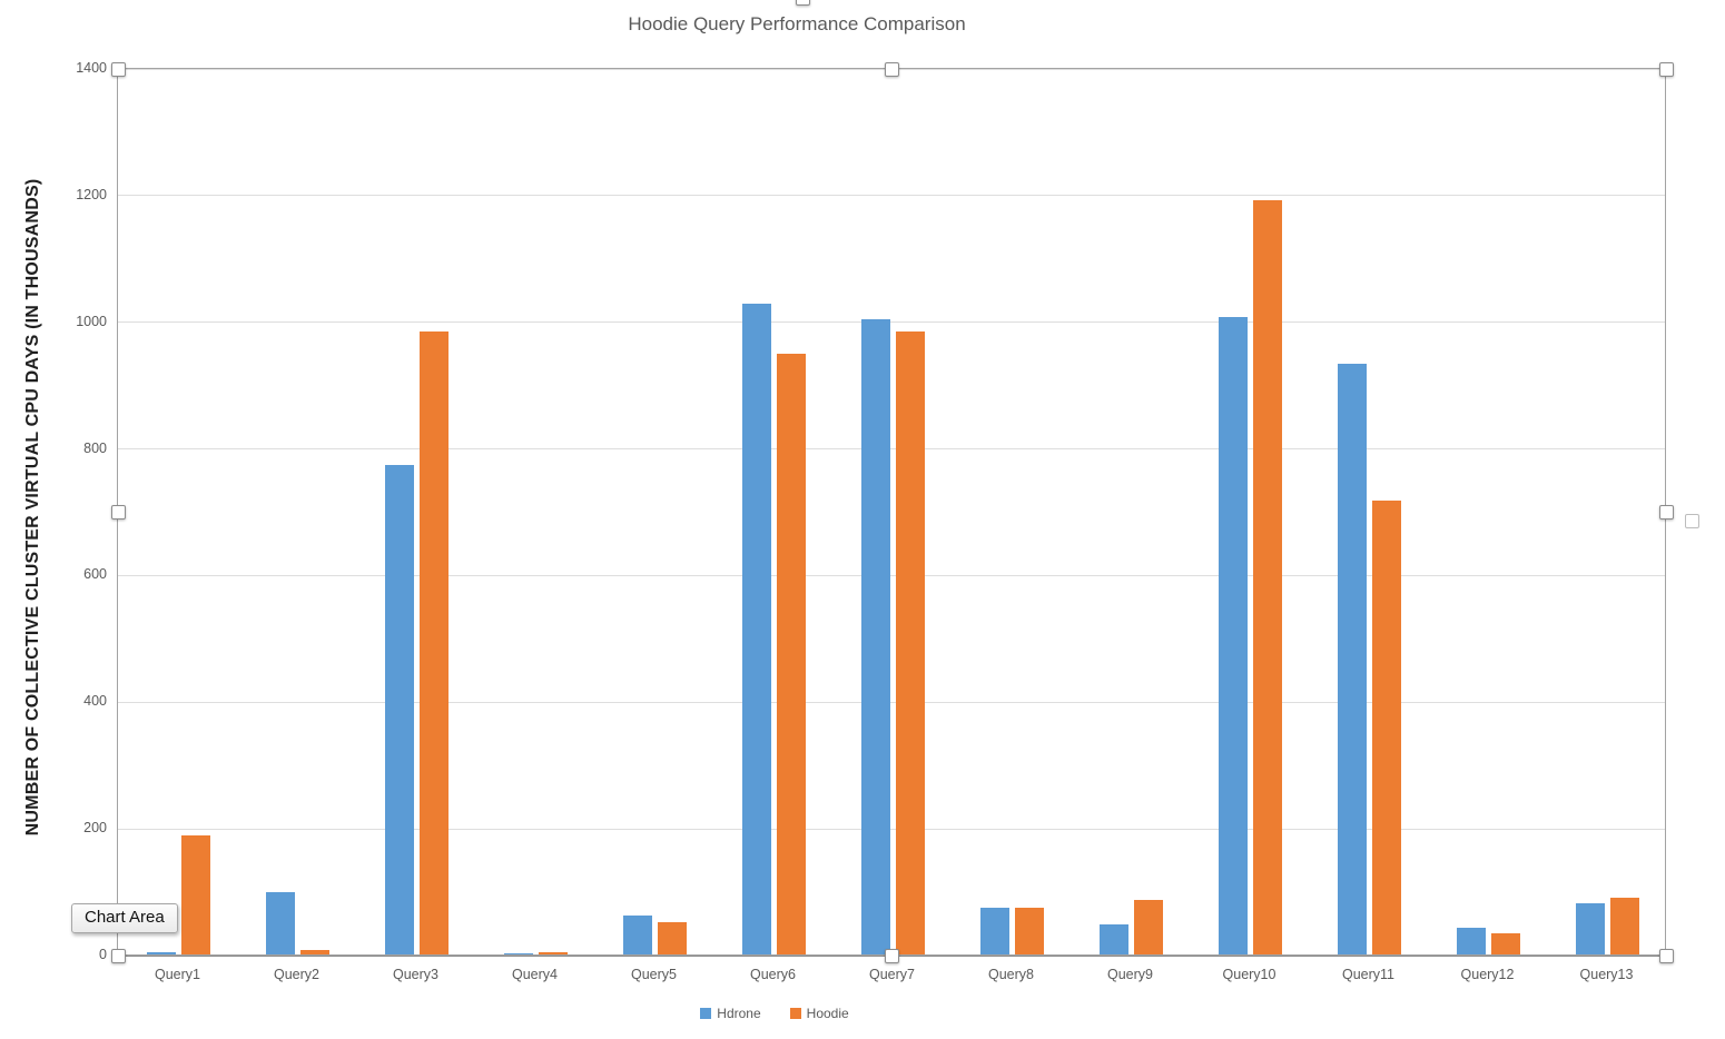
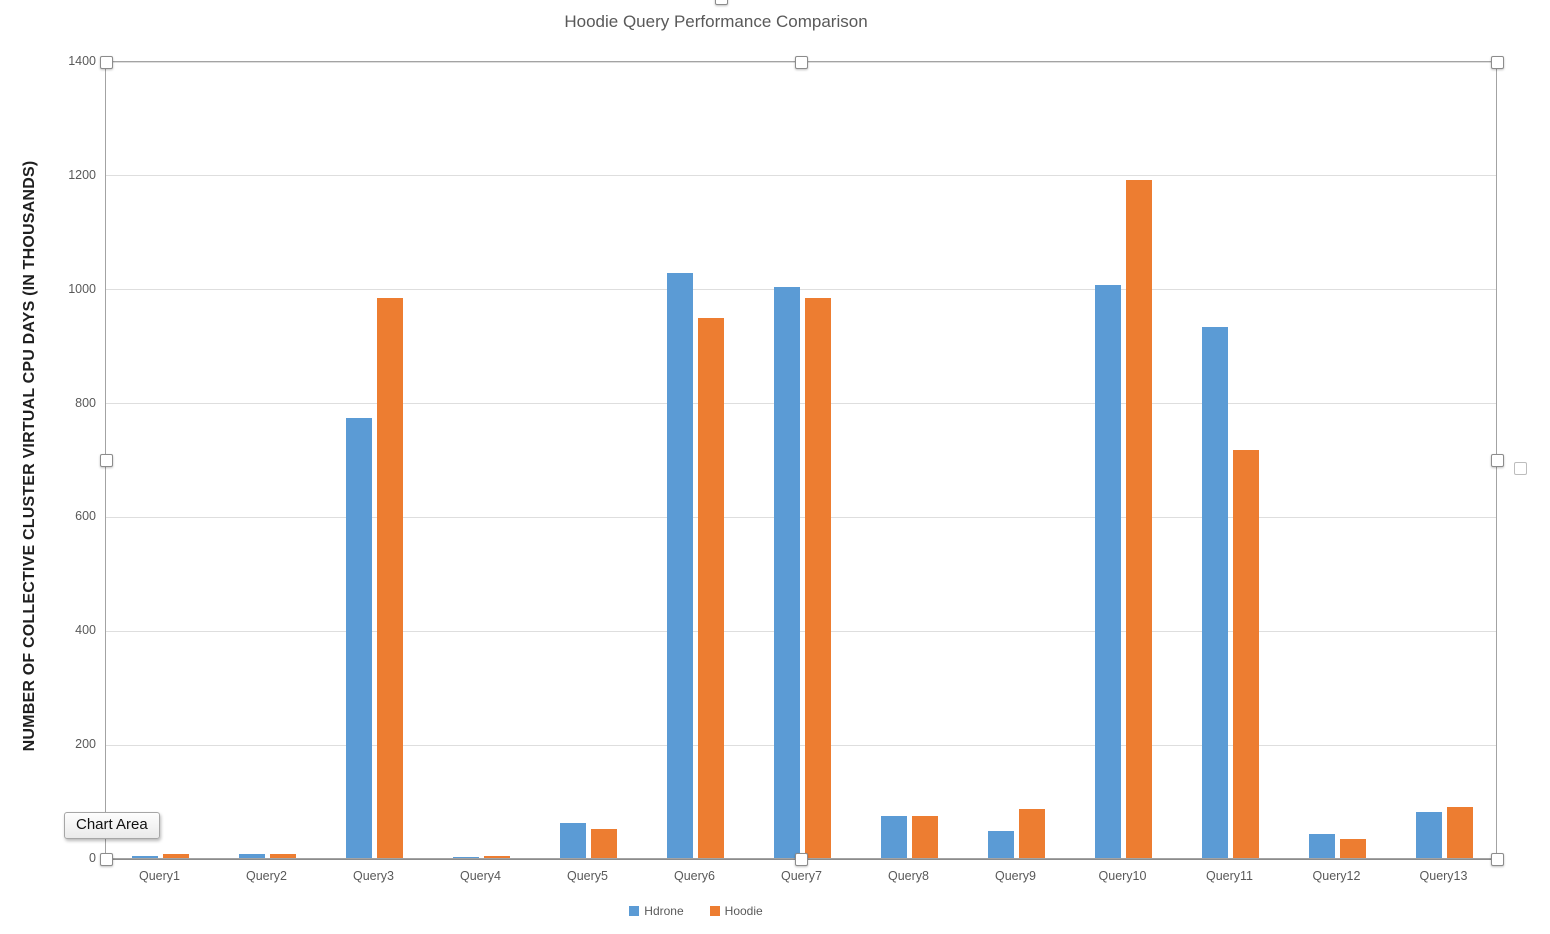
Hoodie/Query1: 190 -> 10
Hdrone/Query2: 100 -> 10
